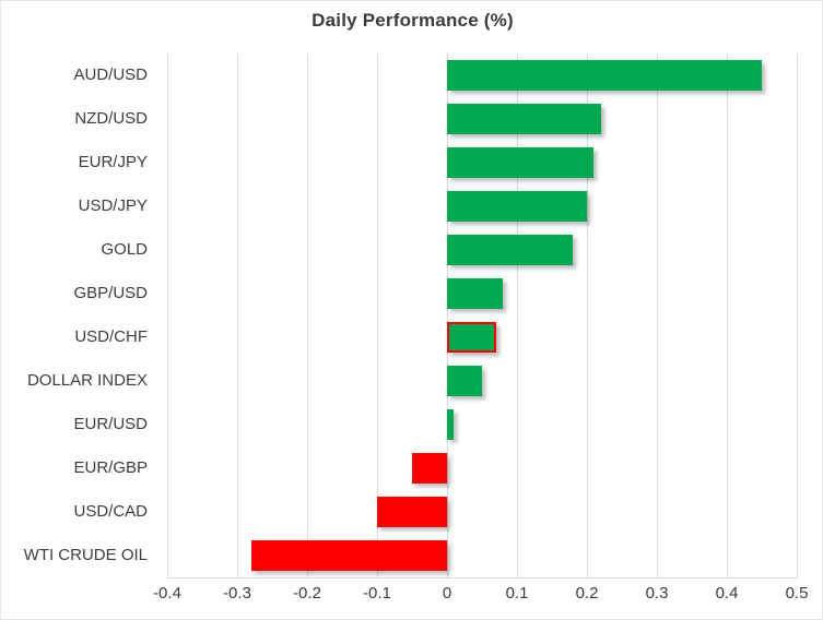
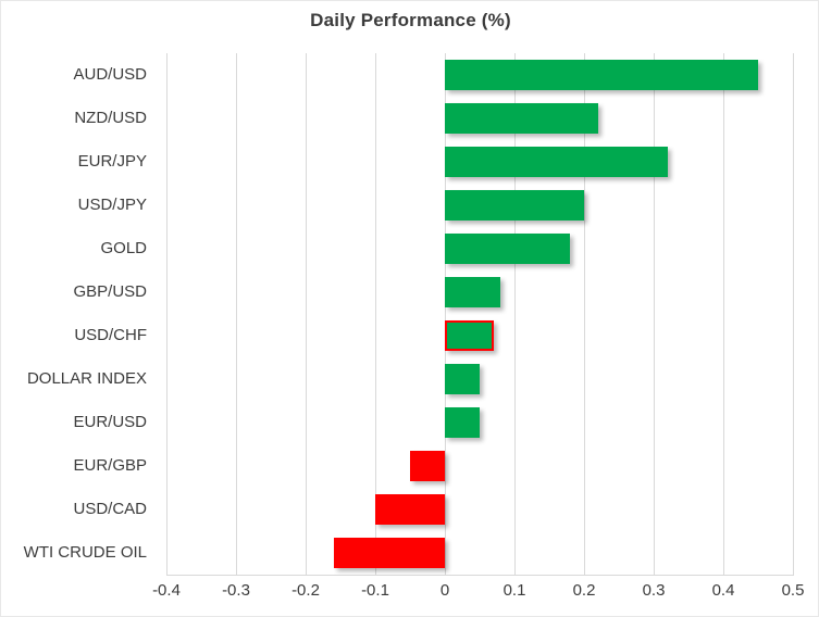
EUR/JPY: 0.21 -> 0.32
EUR/USD: 0.01 -> 0.05
WTI CRUDE OIL: -0.28 -> -0.16
